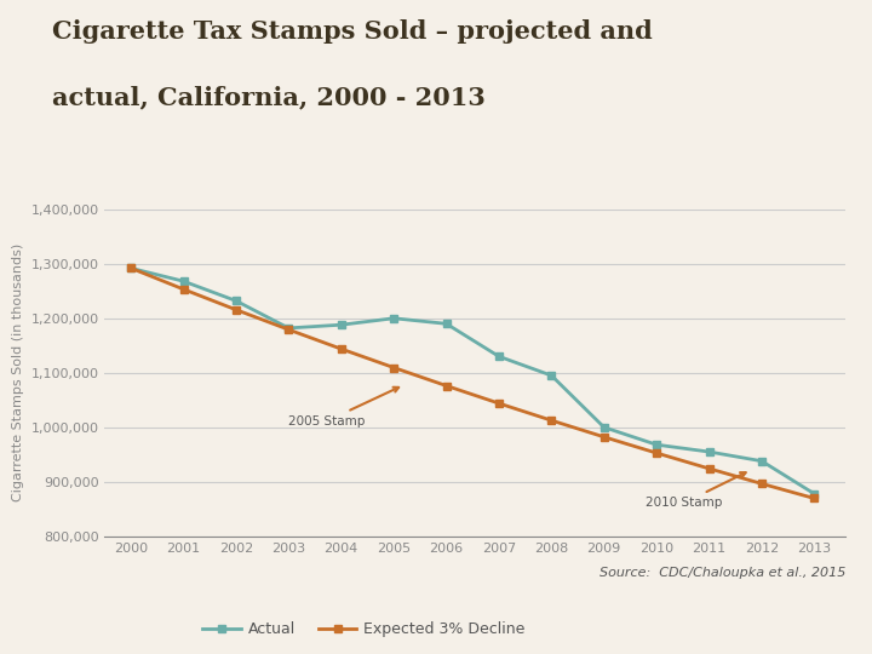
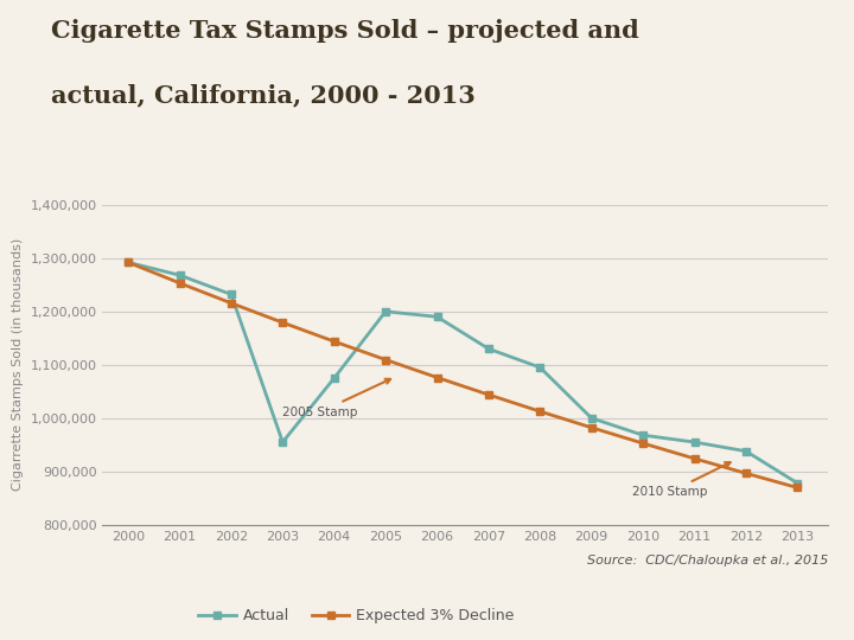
Actual/2003: 1,182,000 -> 955,000
Actual/2004: 1,188,000 -> 1,075,000
